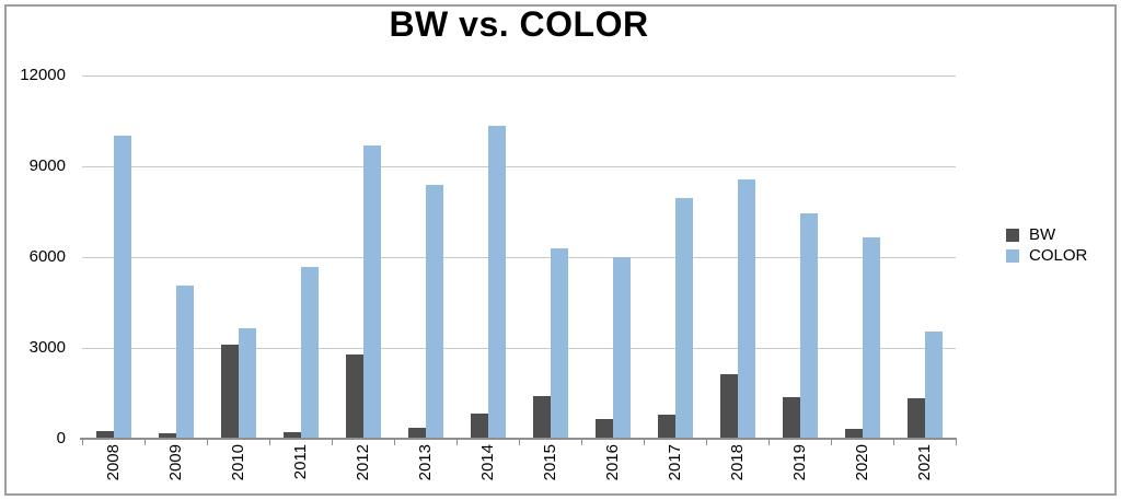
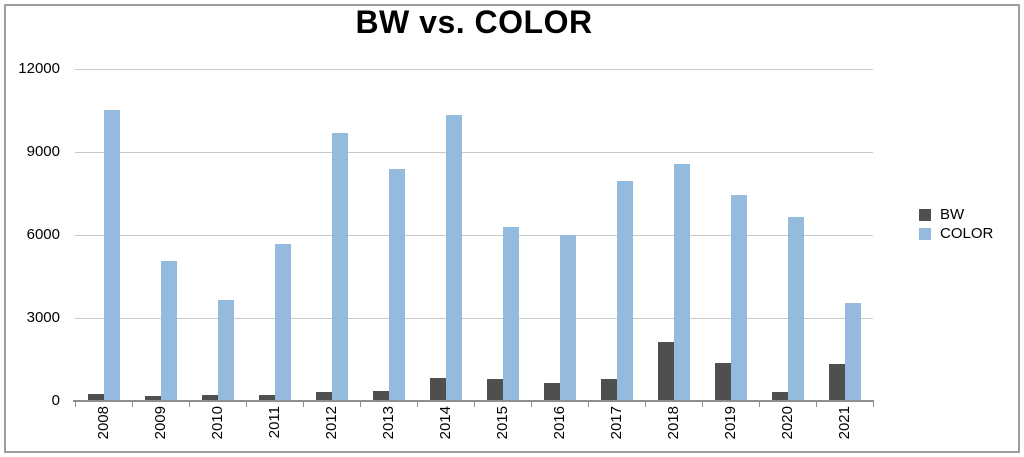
COLOR/2008: 10000 -> 10500
BW/2010: 3100 -> 200
BW/2012: 2800 -> 300
BW/2015: 1400 -> 800
